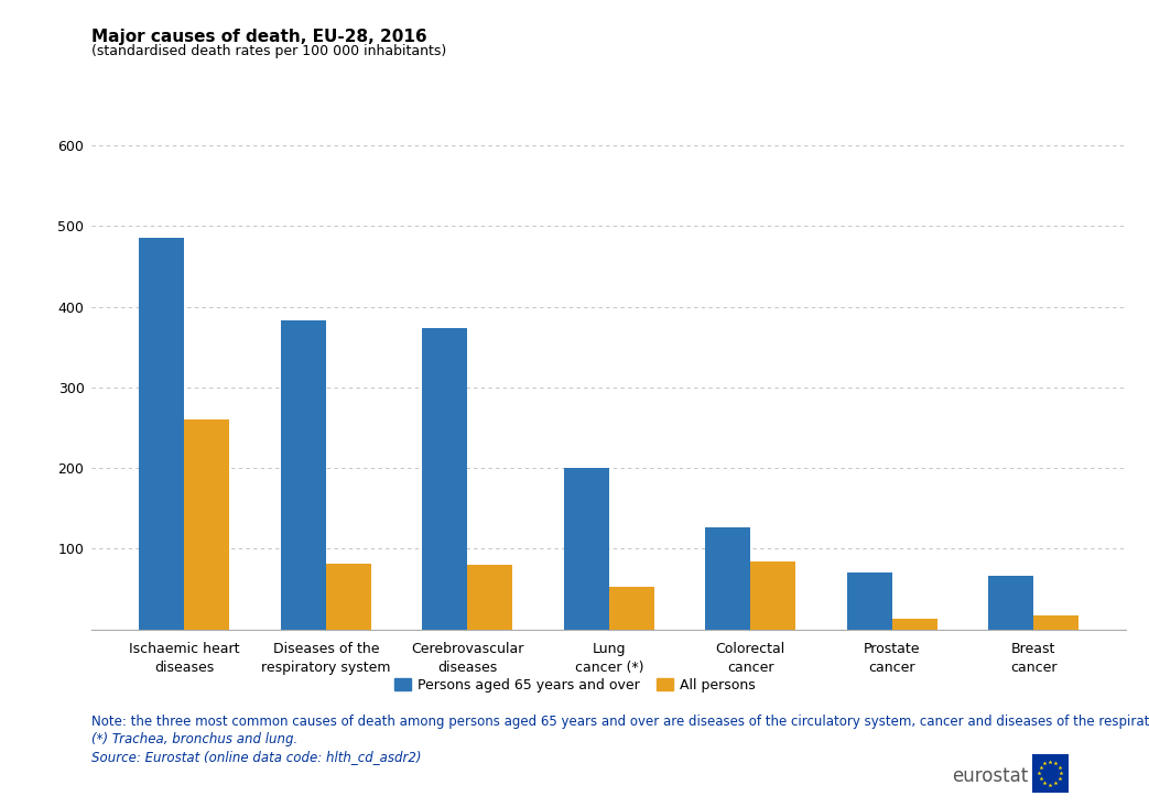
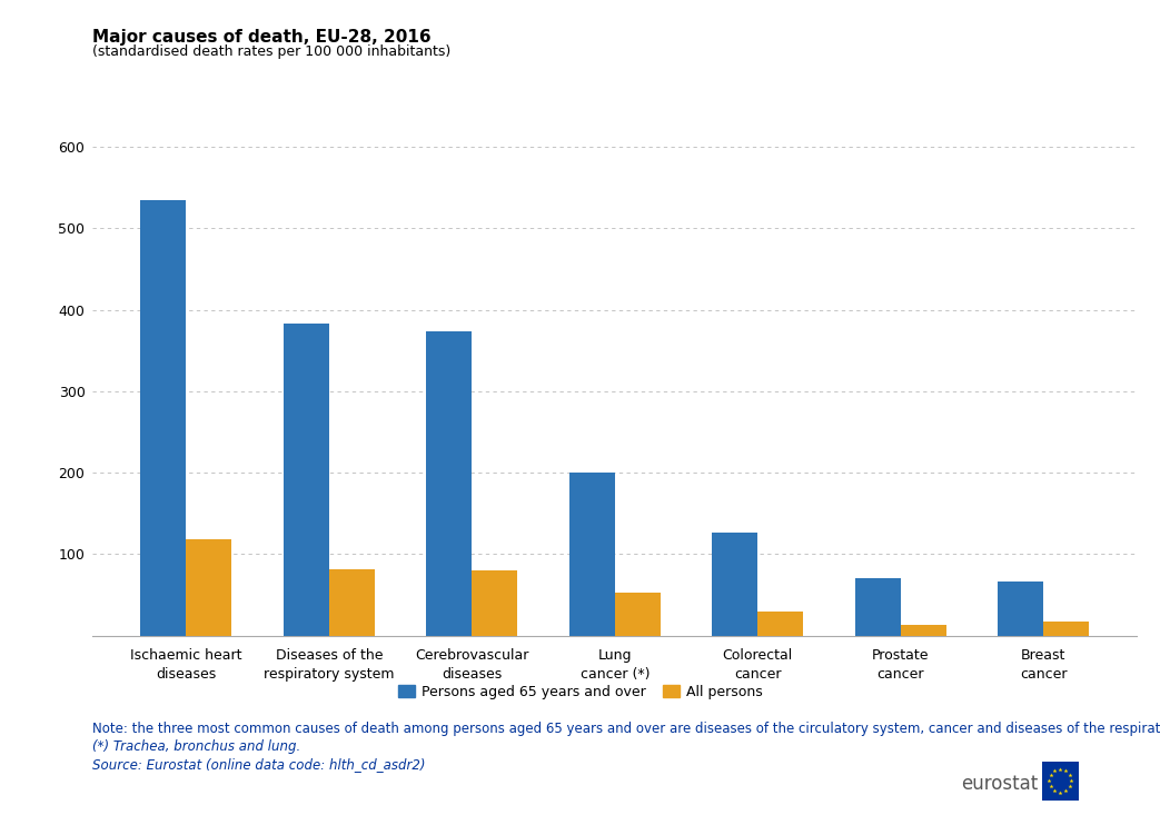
Persons aged 65 years and over/Ischaemic heart diseases: 486 -> 534
All persons/Ischaemic heart diseases: 260 -> 118
All persons/Colorectal cancer: 84 -> 29
